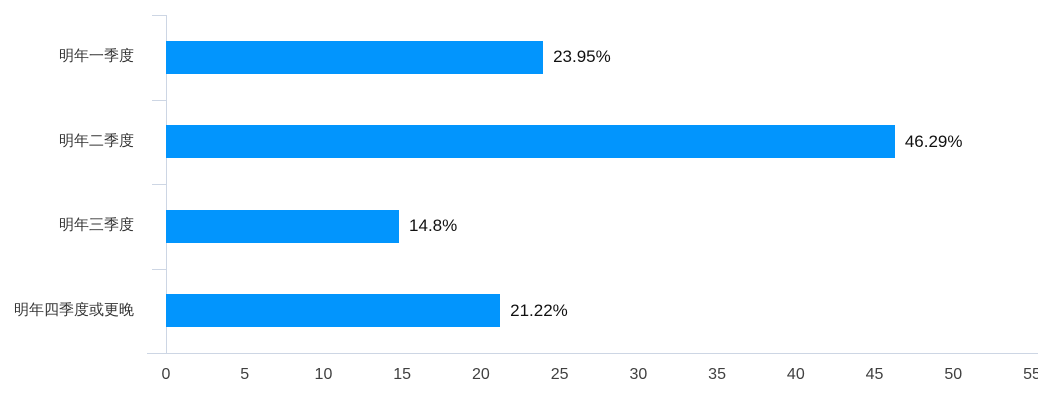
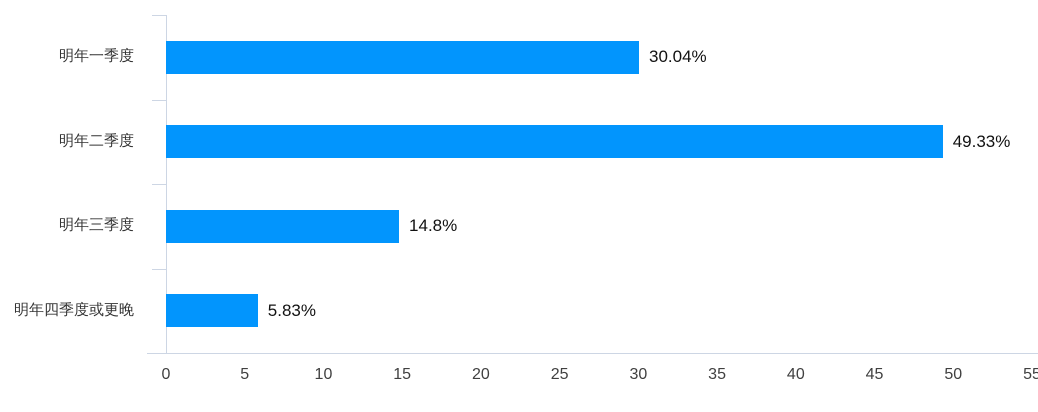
明年一季度: 23.95% -> 30.04%
明年二季度: 46.29% -> 49.33%
明年四季度或更晚: 21.22% -> 5.83%
